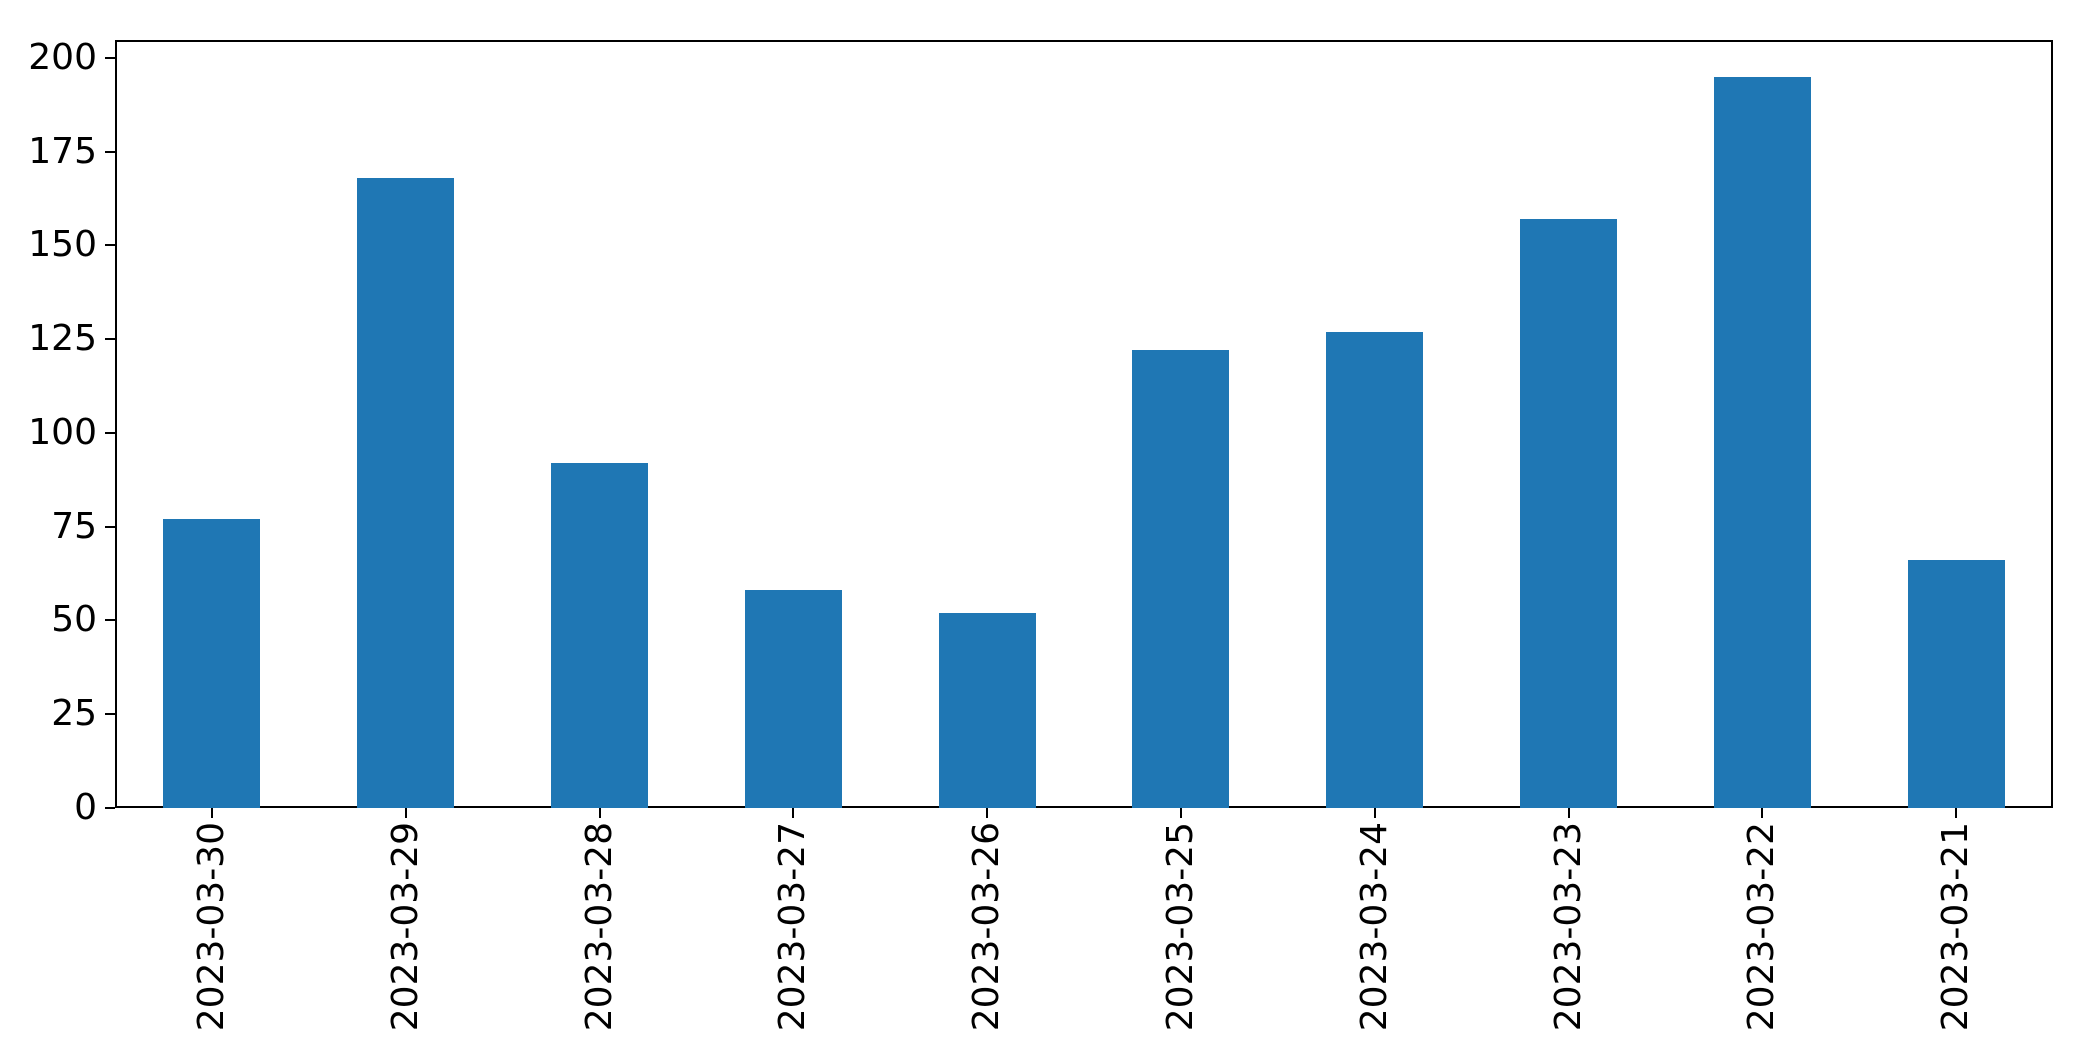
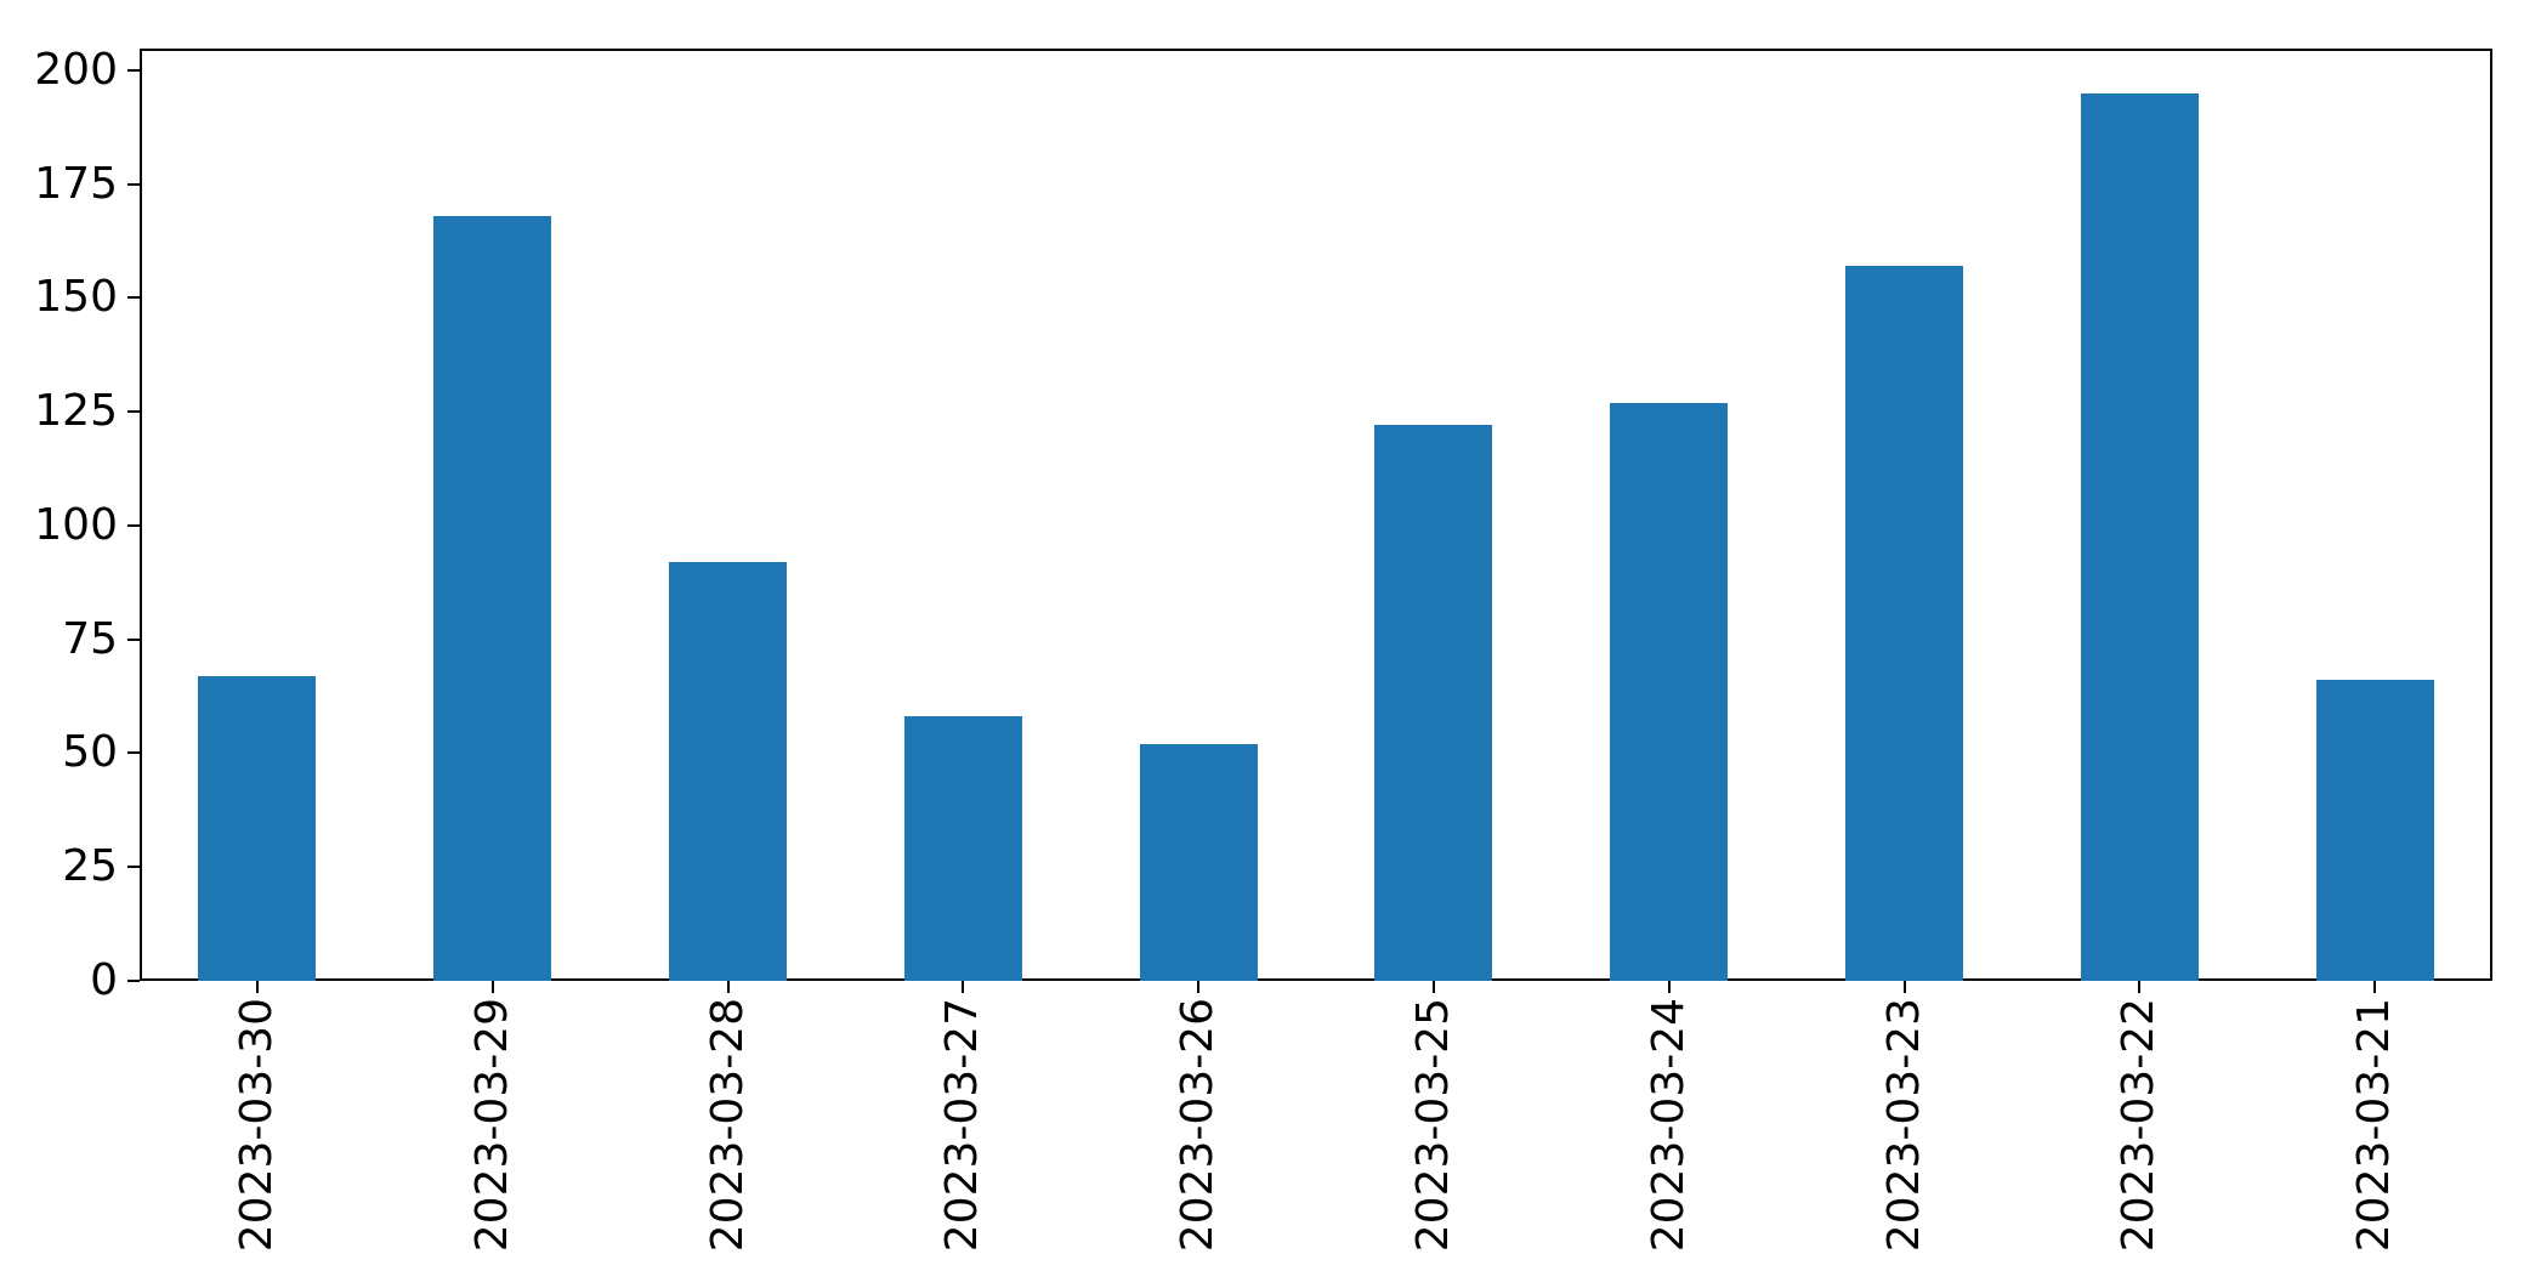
2023-03-30: 77 -> 67
